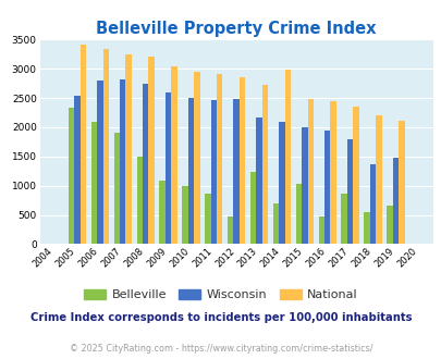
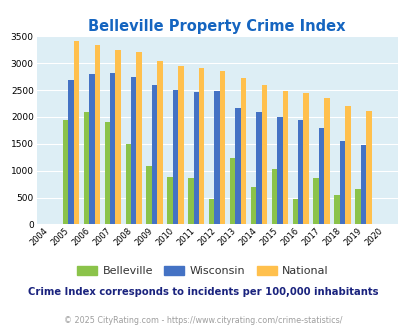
Belleville/2005: 2340 -> 1950
Wisconsin/2005: 2540 -> 2680
Belleville/2010: 1000 -> 880
National/2014: 2980 -> 2590
Wisconsin/2018: 1360 -> 1560
